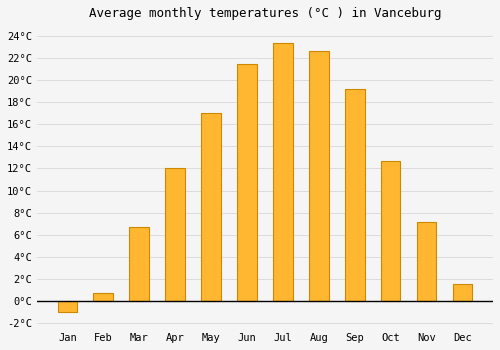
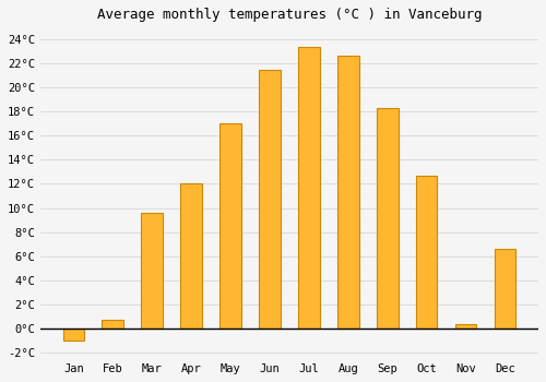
Mar: 6.7°C -> 9.6°C
Sep: 19.2°C -> 18.3°C
Nov: 7.1°C -> 0.3°C
Dec: 1.5°C -> 6.6°C
